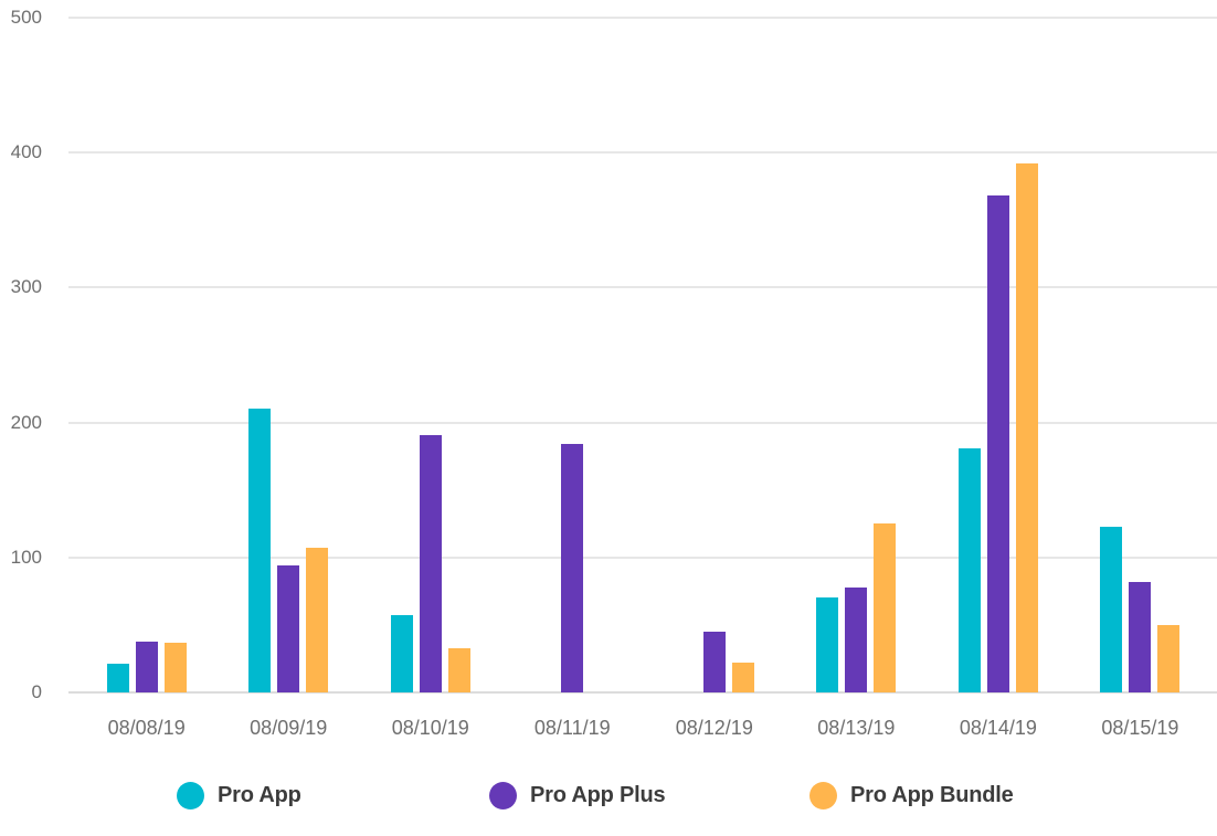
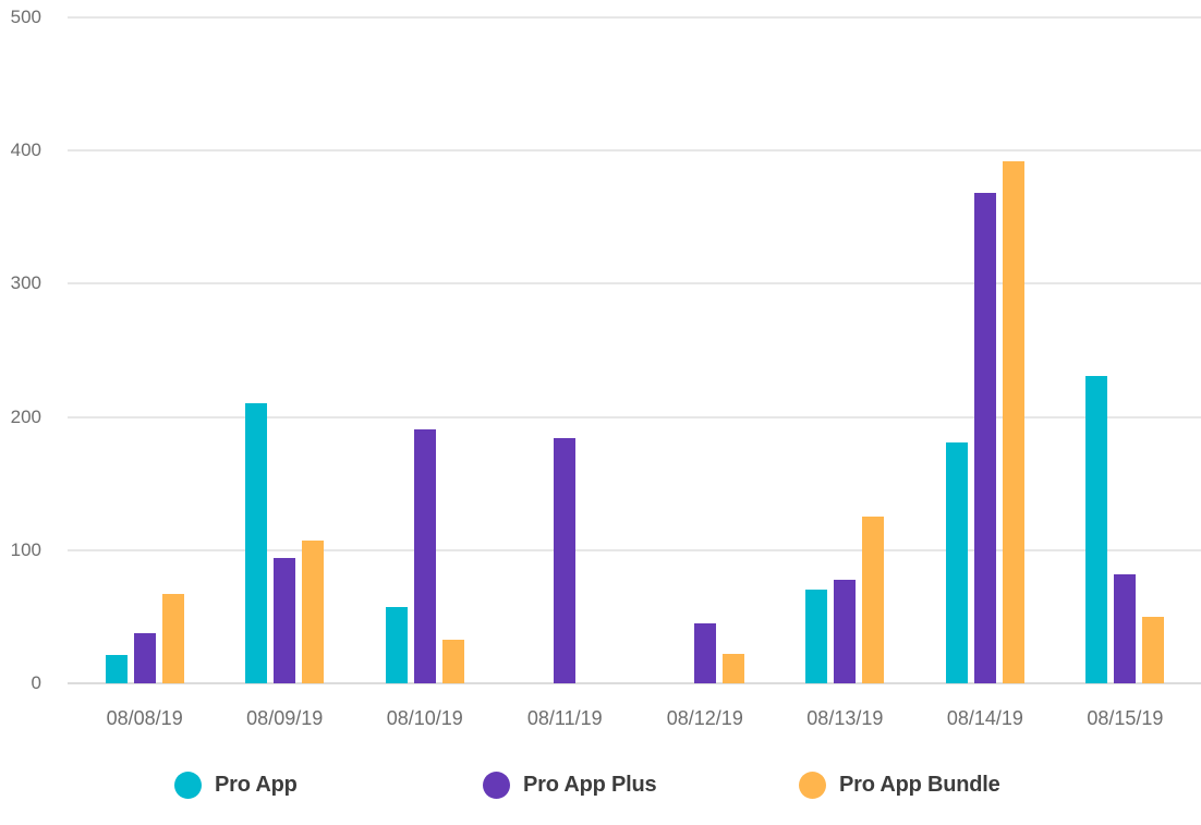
Pro App Bundle/08/08/19: 37 -> 67
Pro App/08/15/19: 123 -> 231
